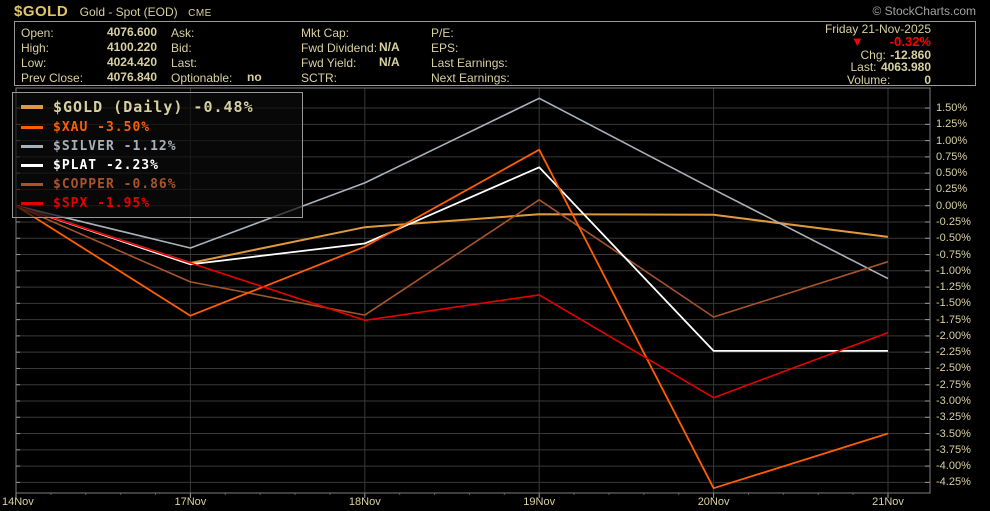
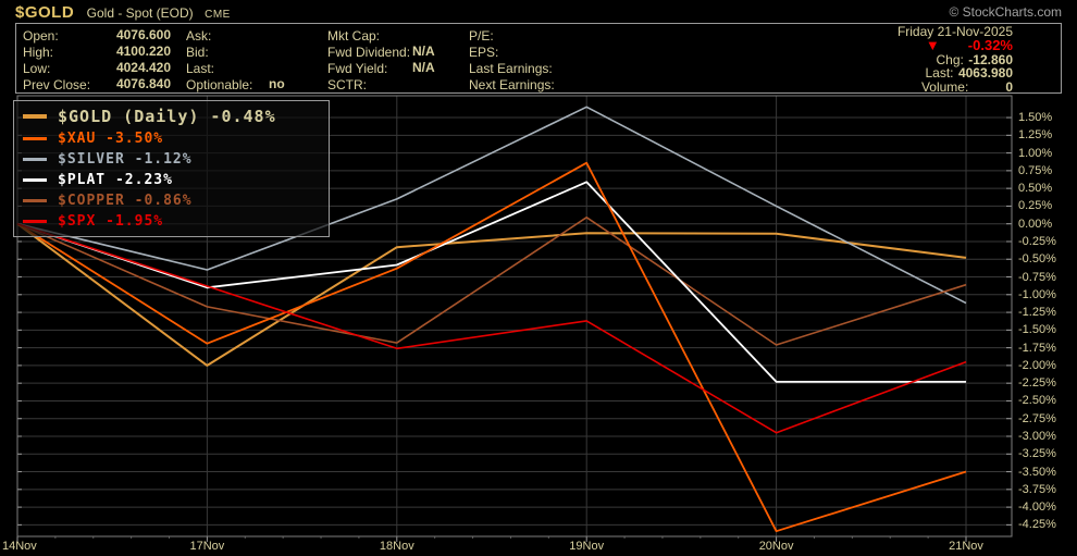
$GOLD/17Nov: -0.9% -> -2.0%
